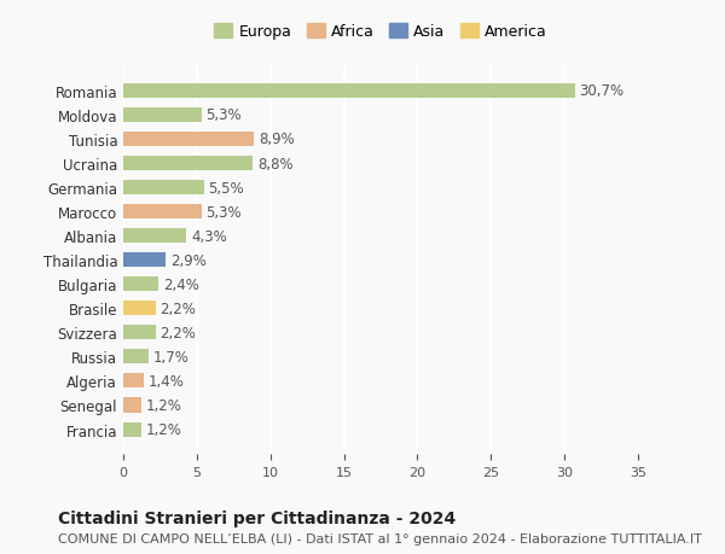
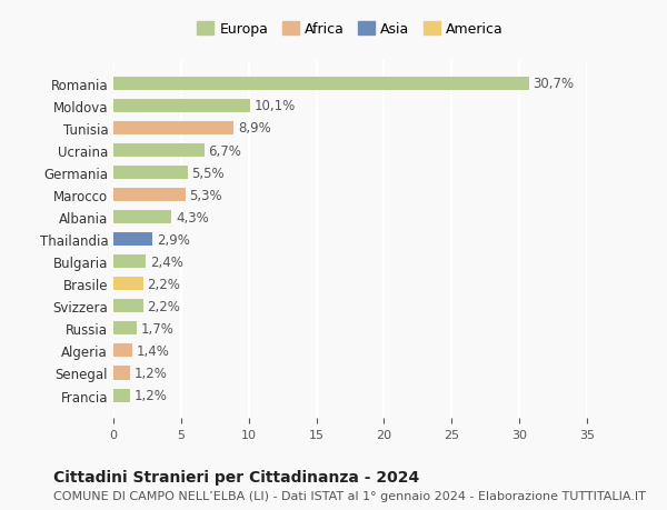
Moldova: 5,3% -> 10,1%
Ucraina: 8,8% -> 6,7%
